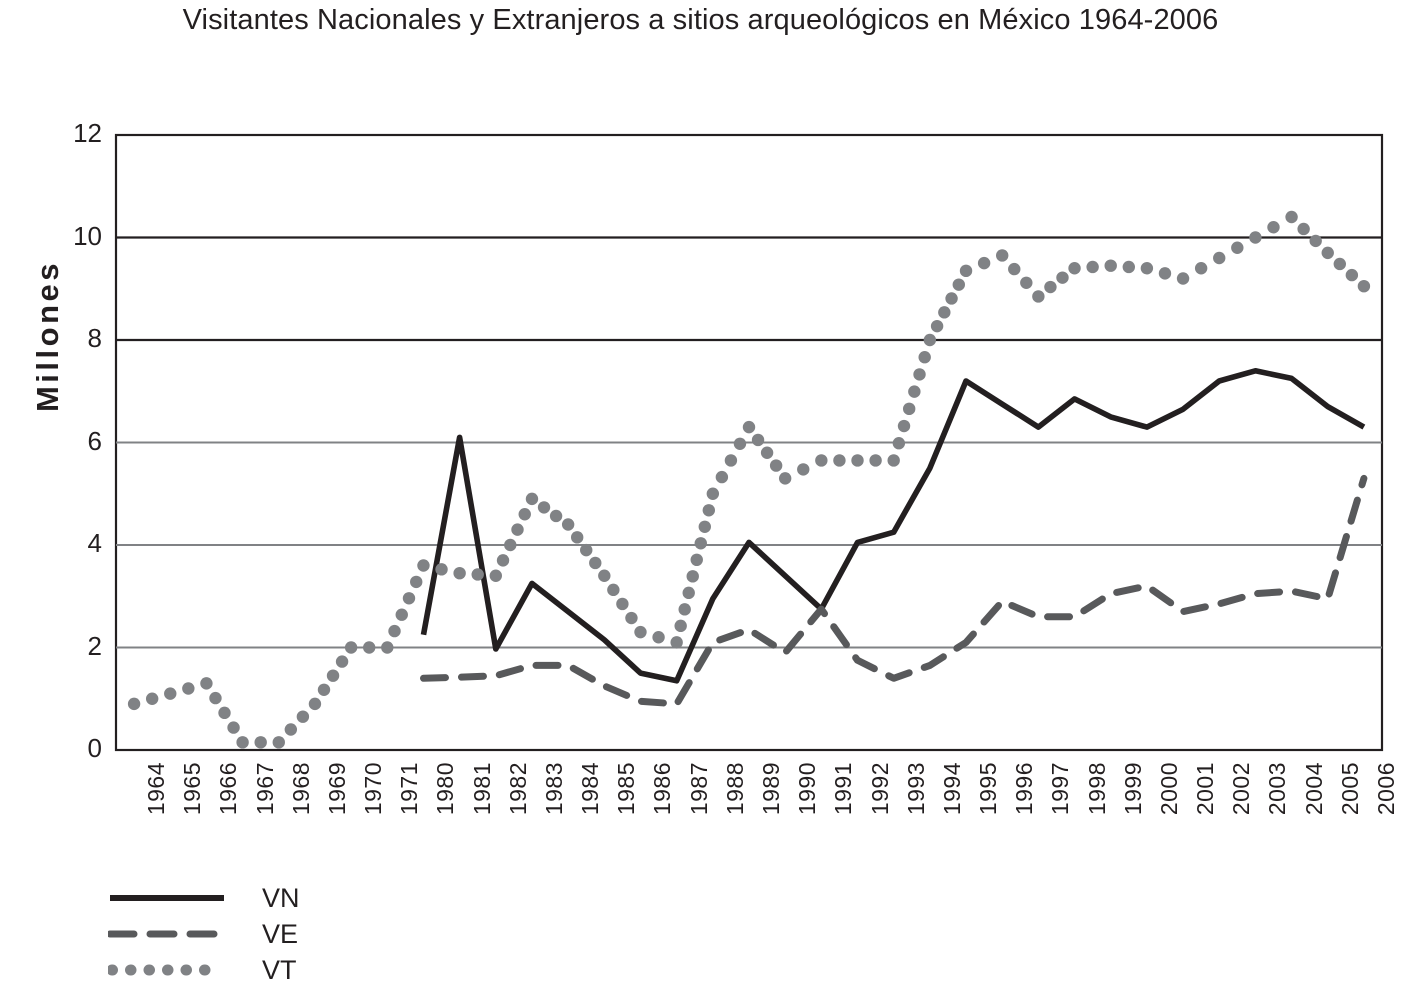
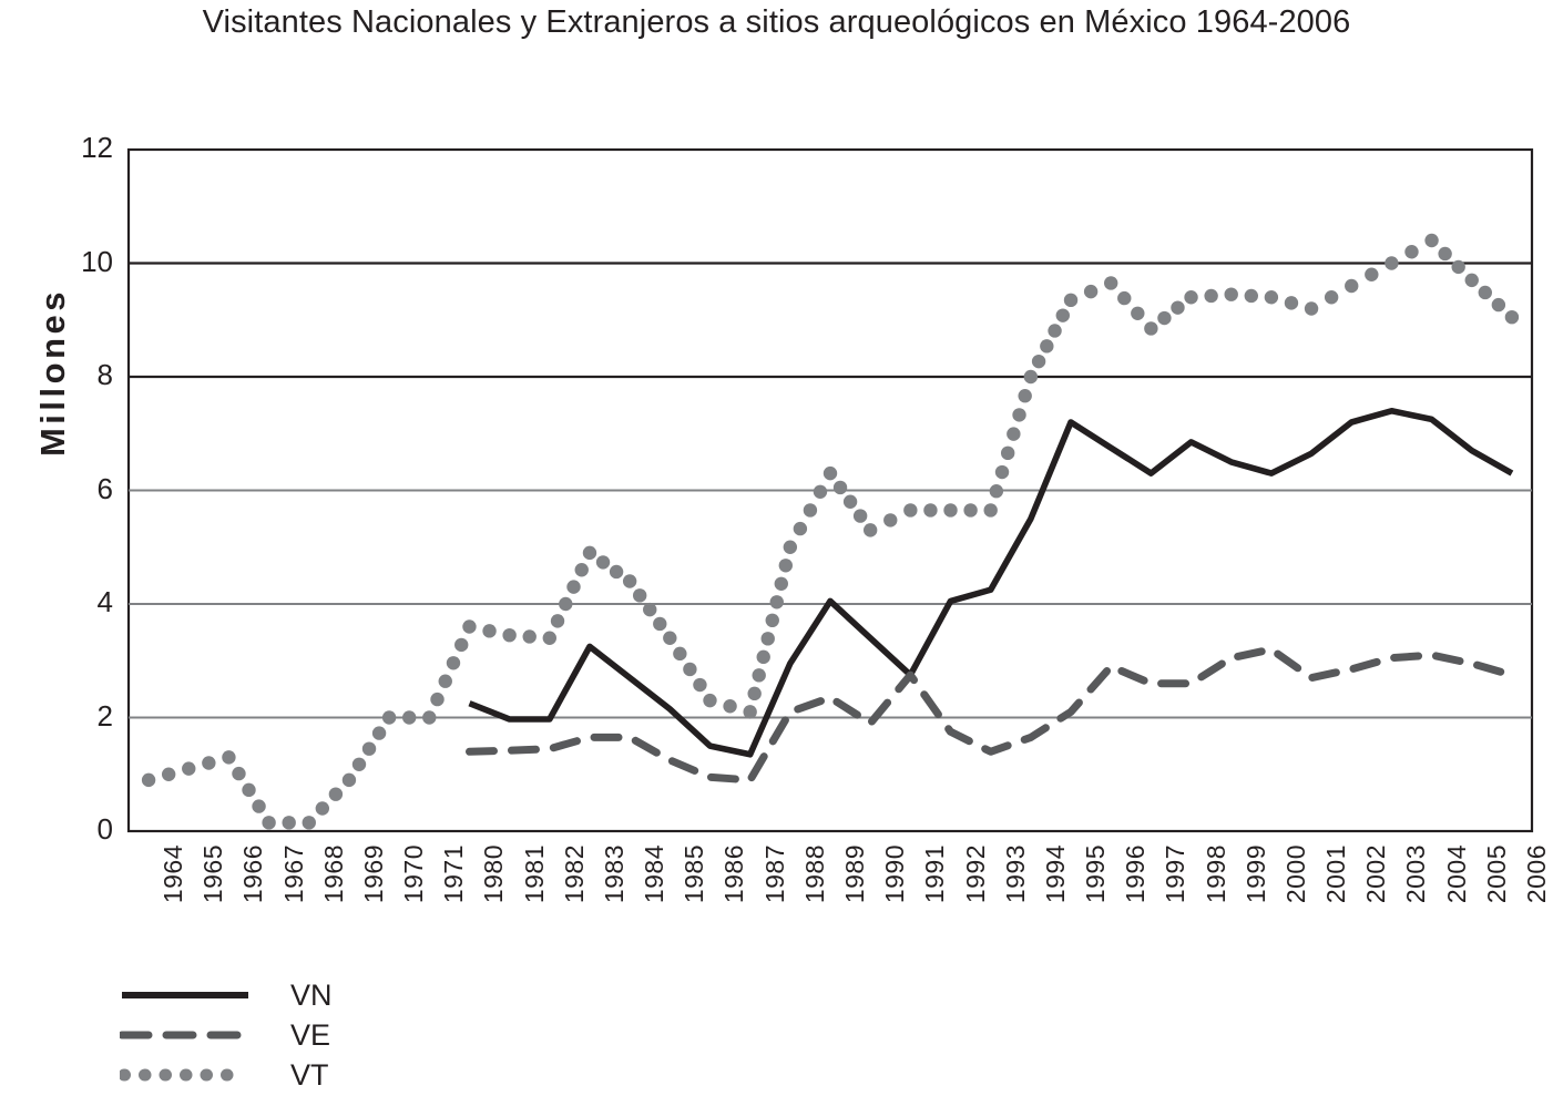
VN/1981: 6.1 -> 2.0
VE/2006: 5.3 -> 2.8
